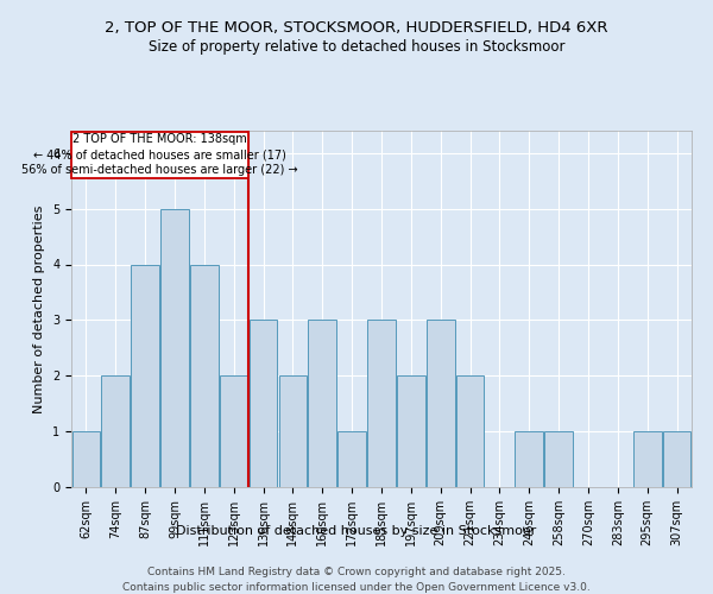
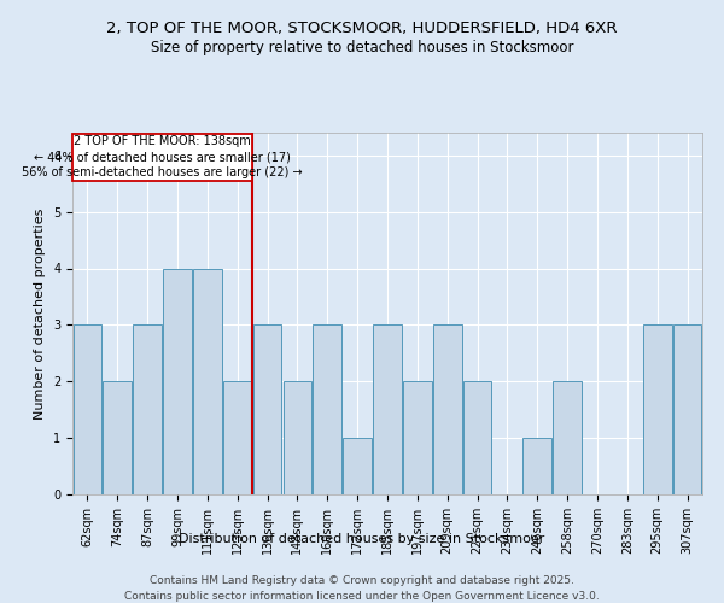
62sqm: 1 -> 3
87sqm: 4 -> 3
99sqm: 5 -> 4
258sqm: 1 -> 2
295sqm: 1 -> 3
307sqm: 1 -> 3
